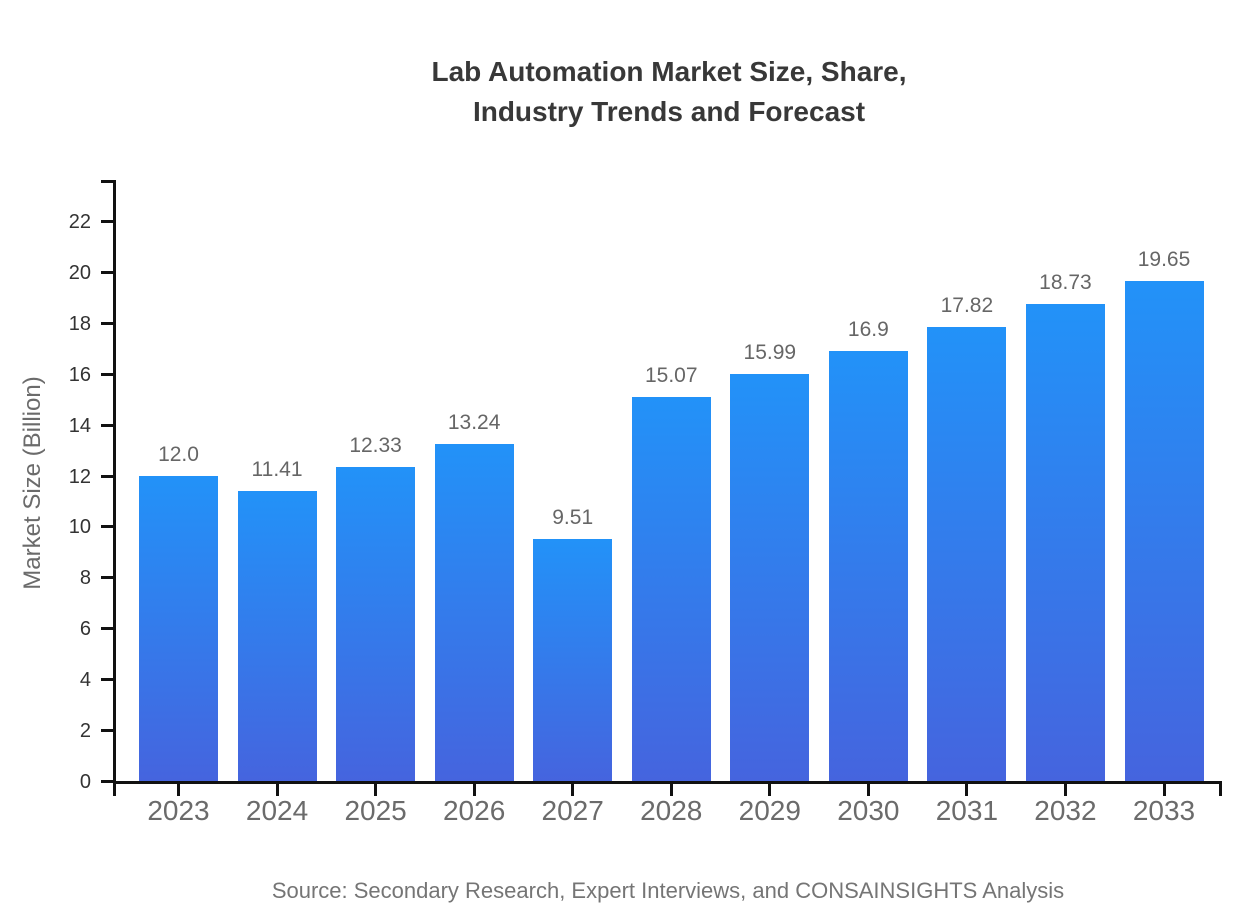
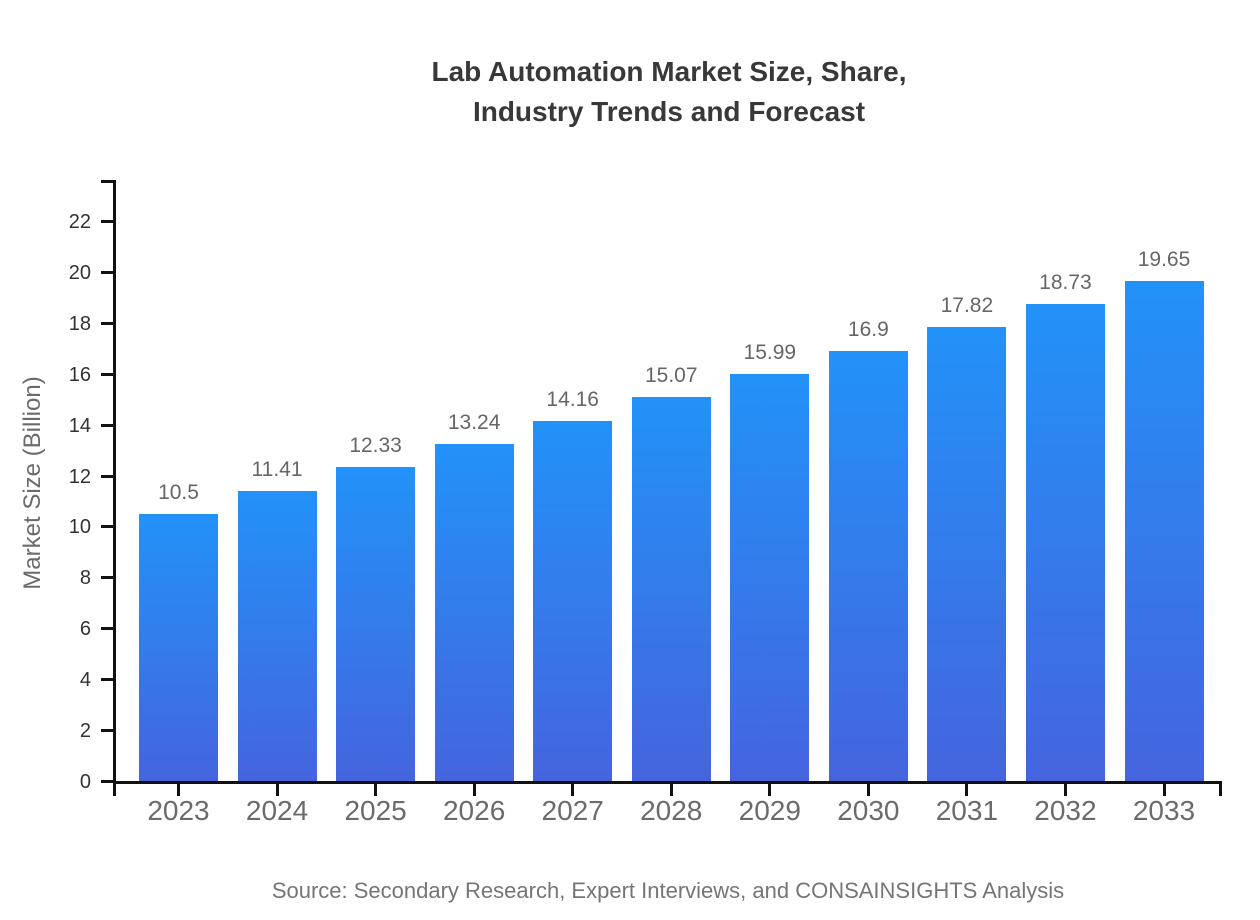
2023: 12.0 -> 10.5
2027: 9.51 -> 14.16
